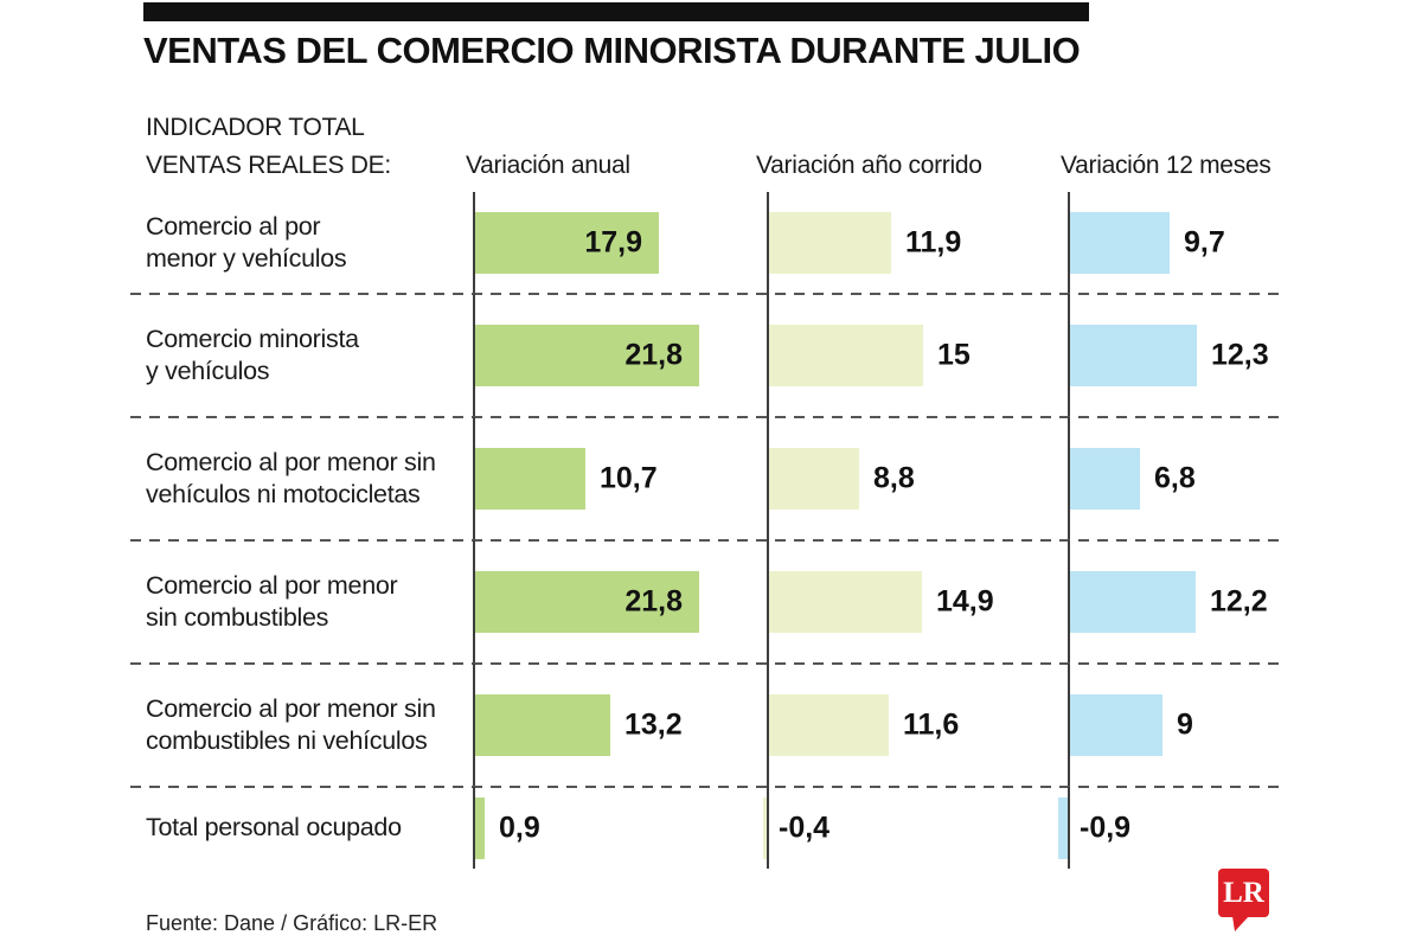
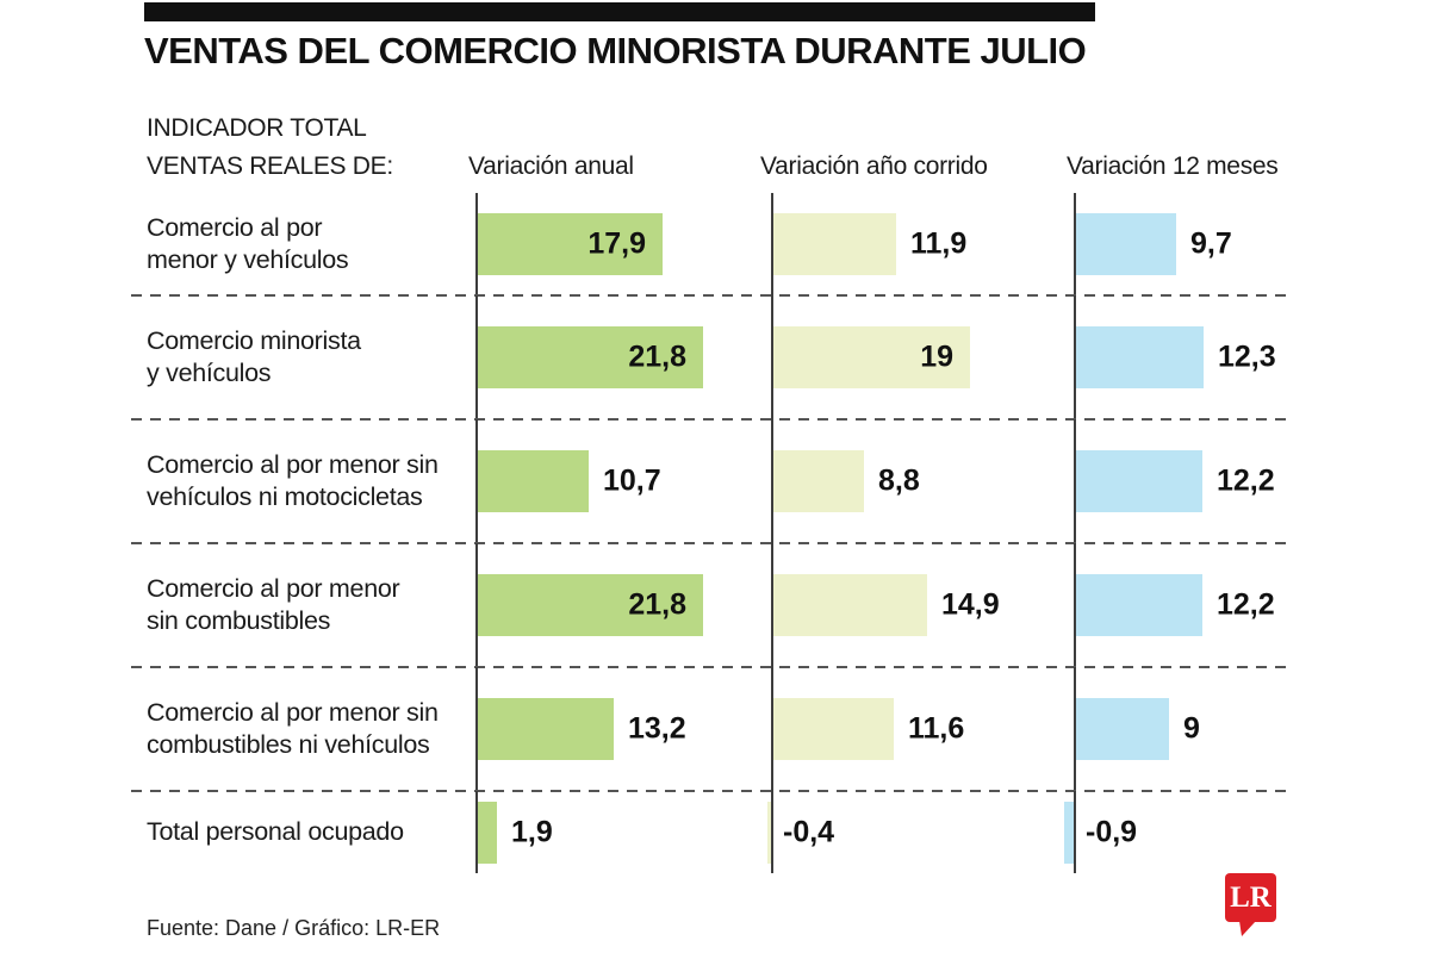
Variación año corrido/Comercio minorista y vehículos: 15 -> 19
Variación 12 meses/Comercio al por menor sin vehículos ni motocicletas: 6,8 -> 12,2
Variación anual/Total personal ocupado: 0,9 -> 1,9
